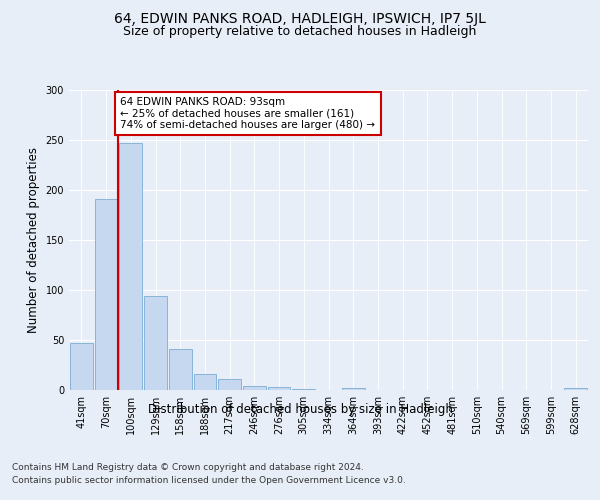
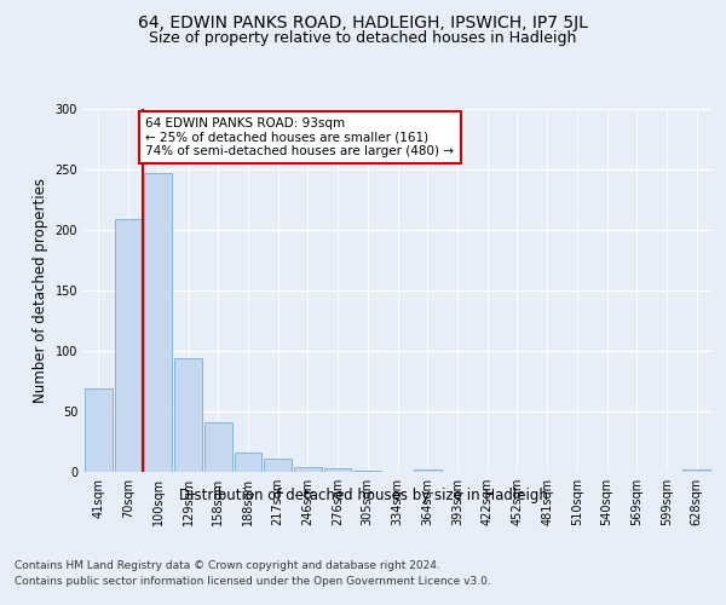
41sqm: 47 -> 69
70sqm: 191 -> 209
